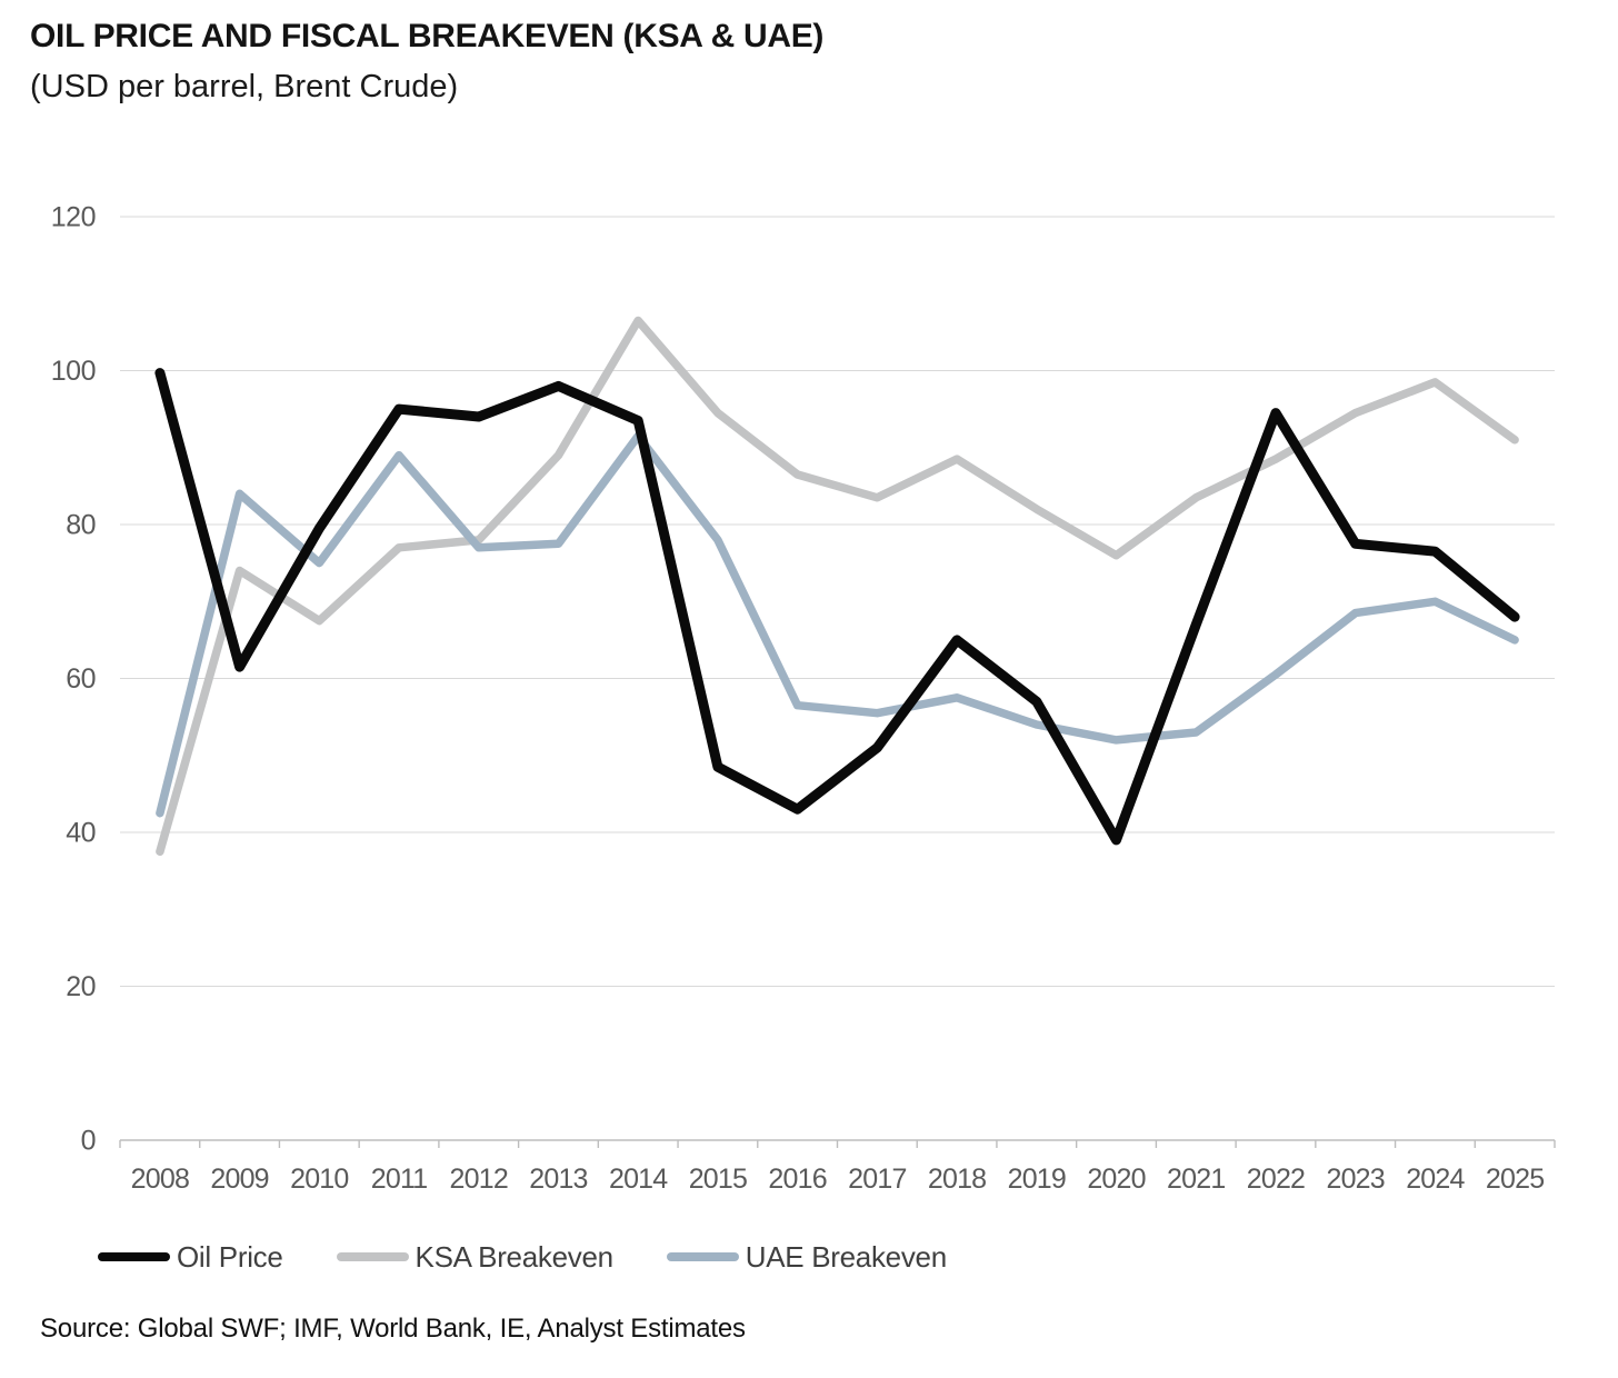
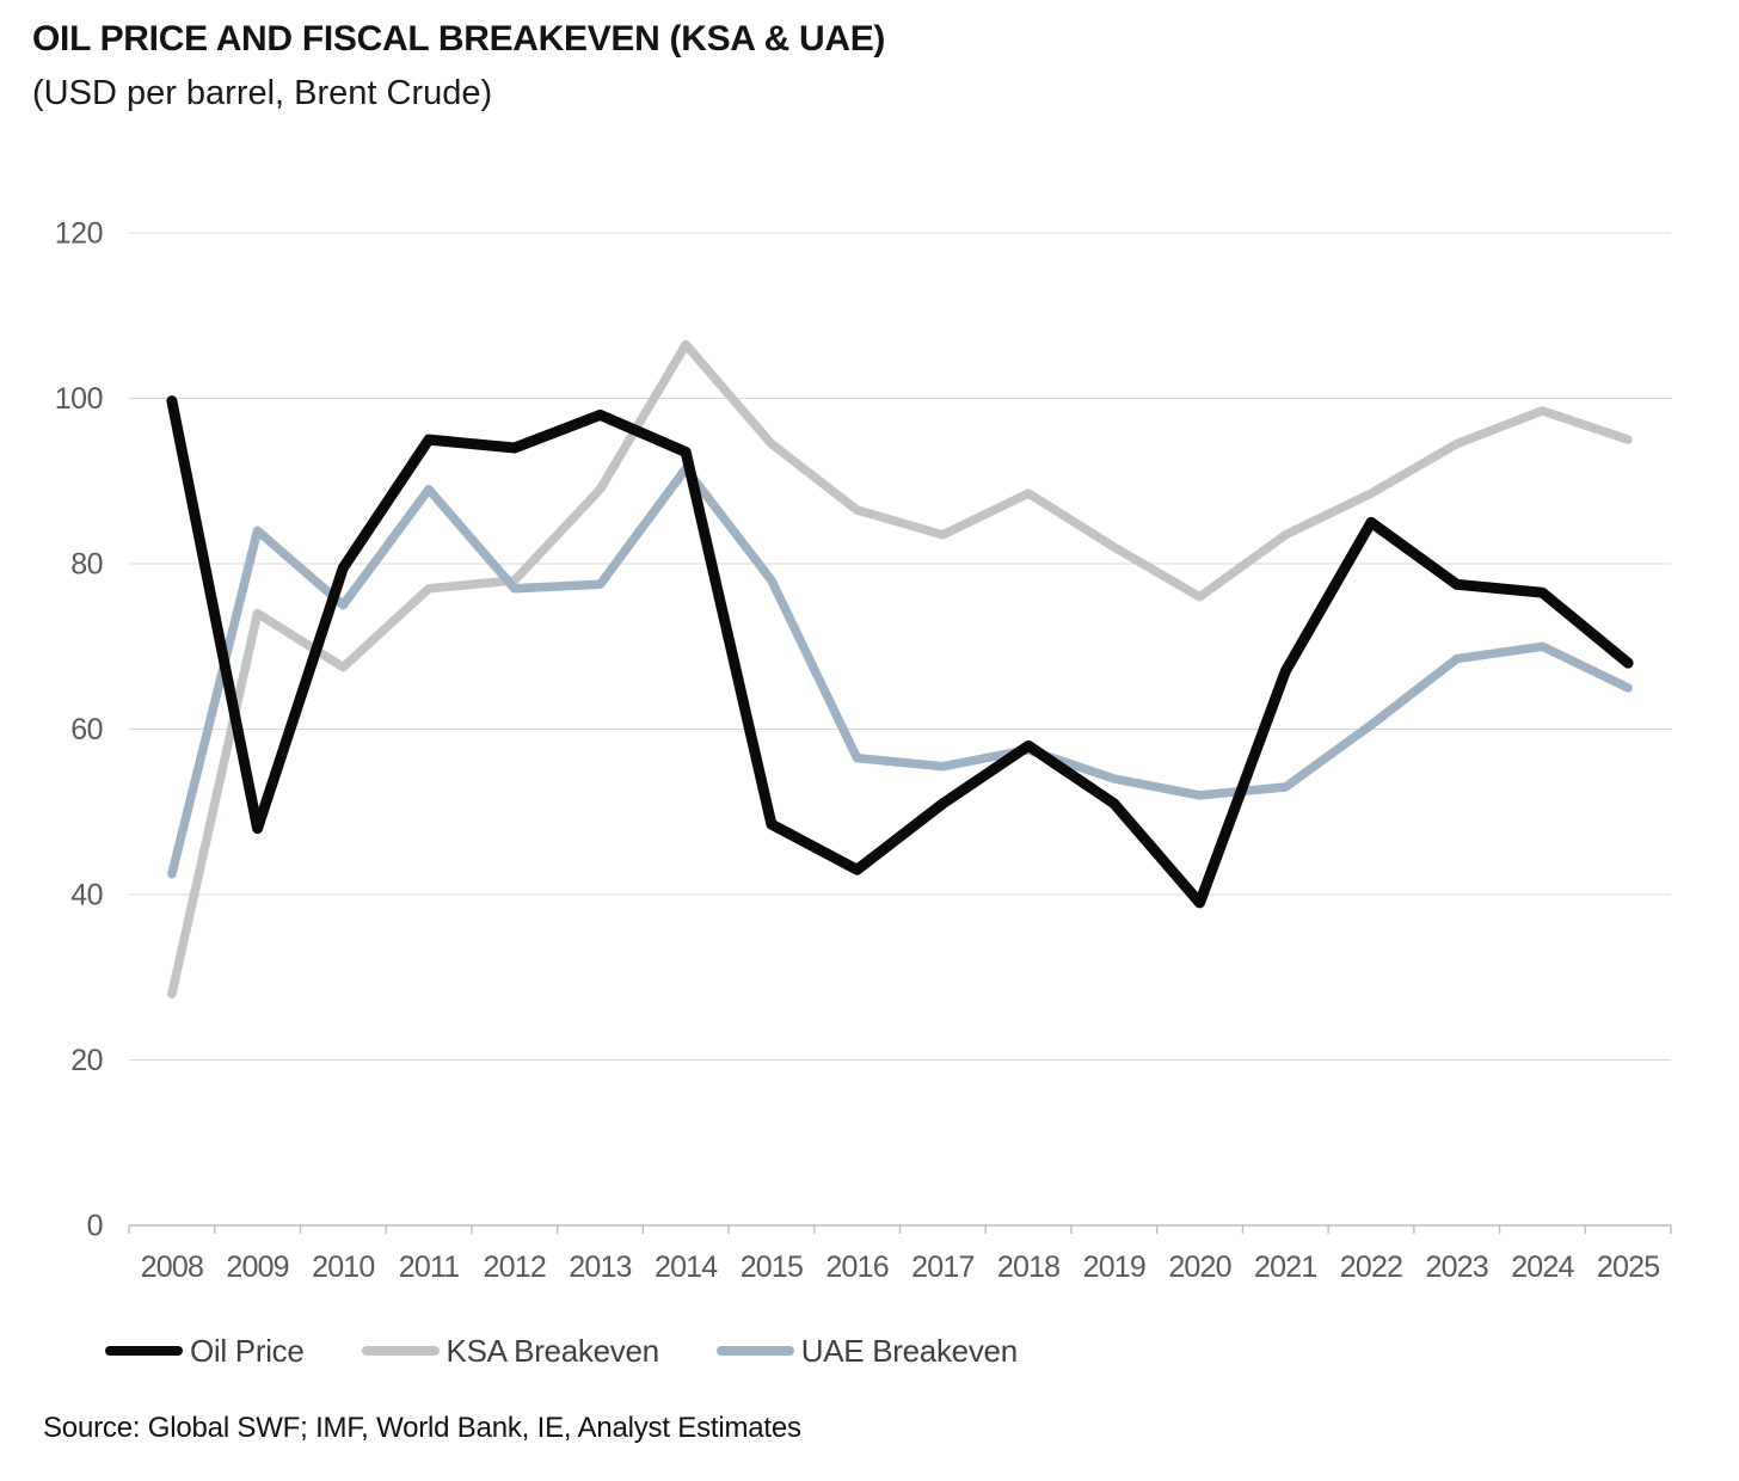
KSA Breakeven/2008: 38 -> 28
Oil Price/2009: 62 -> 48
Oil Price/2018: 65 -> 58
Oil Price/2019: 57 -> 51
Oil Price/2022: 94 -> 85
KSA Breakeven/2025: 91 -> 95
